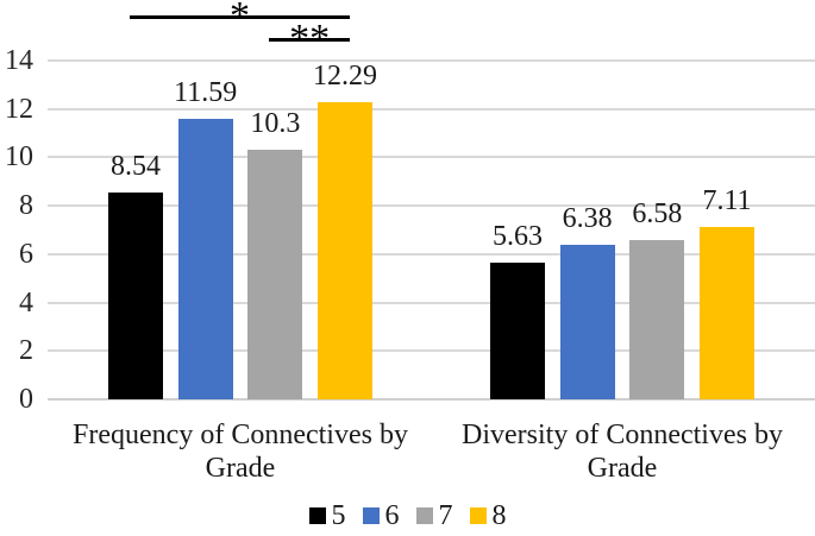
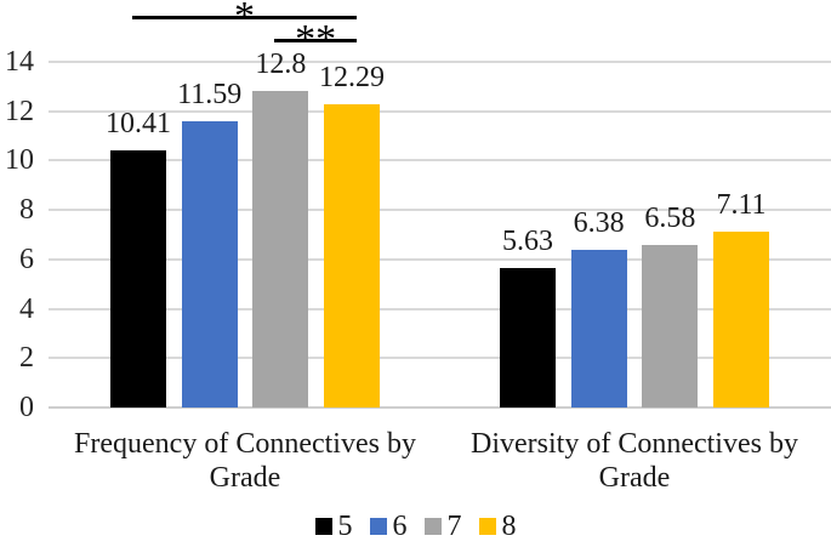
5/Frequency of Connectives by Grade: 8.54 -> 10.41
7/Frequency of Connectives by Grade: 10.3 -> 12.8
